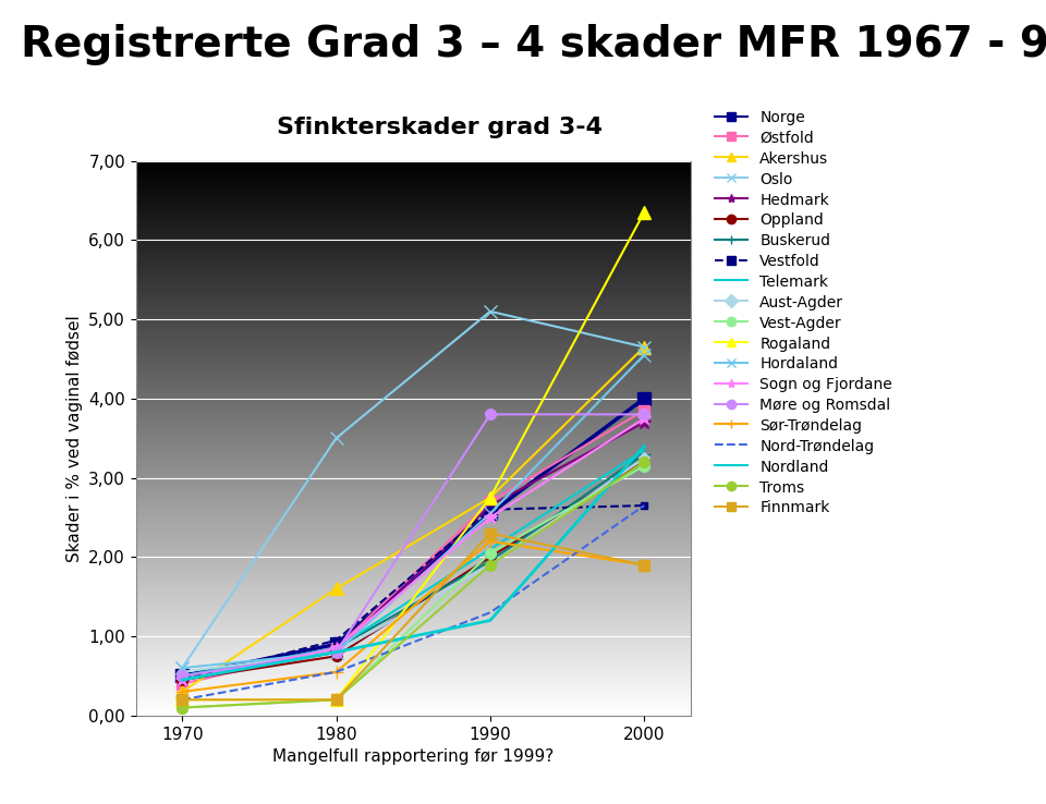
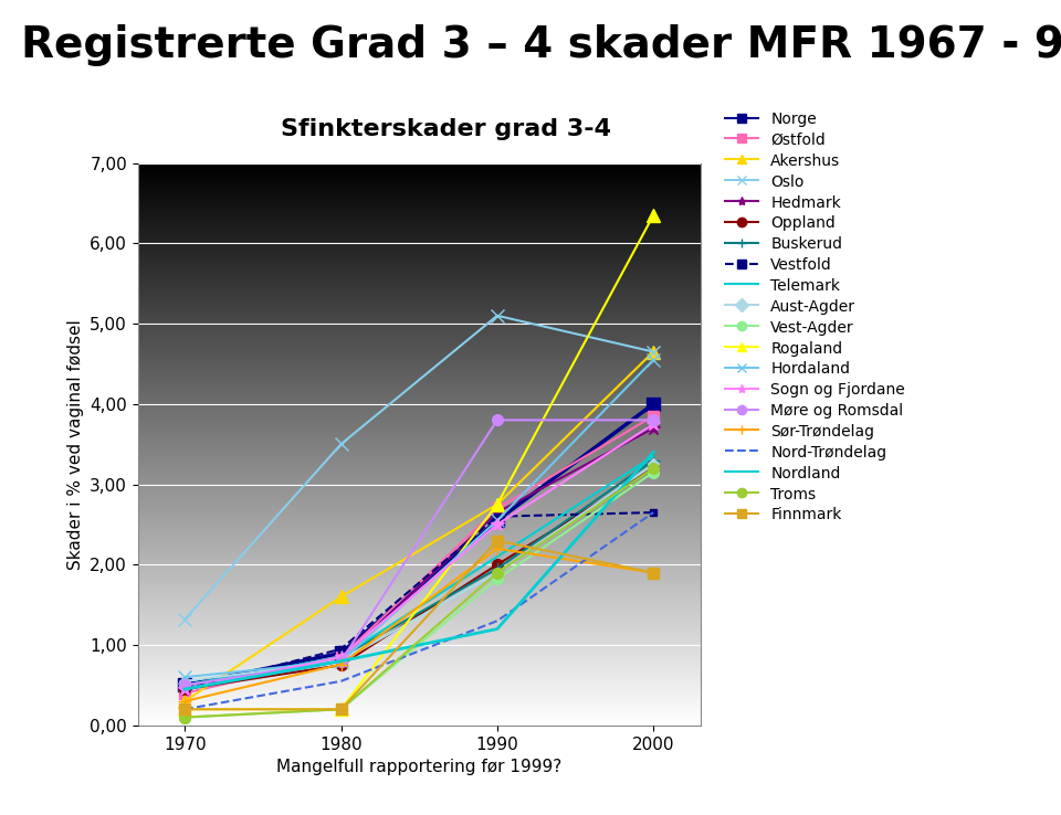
Oslo/1970: 0,60 -> 1,32
Sør-Trøndelag/1980: 0,55 -> 0,76
Vest-Agder/1990: 2,05 -> 1,82
